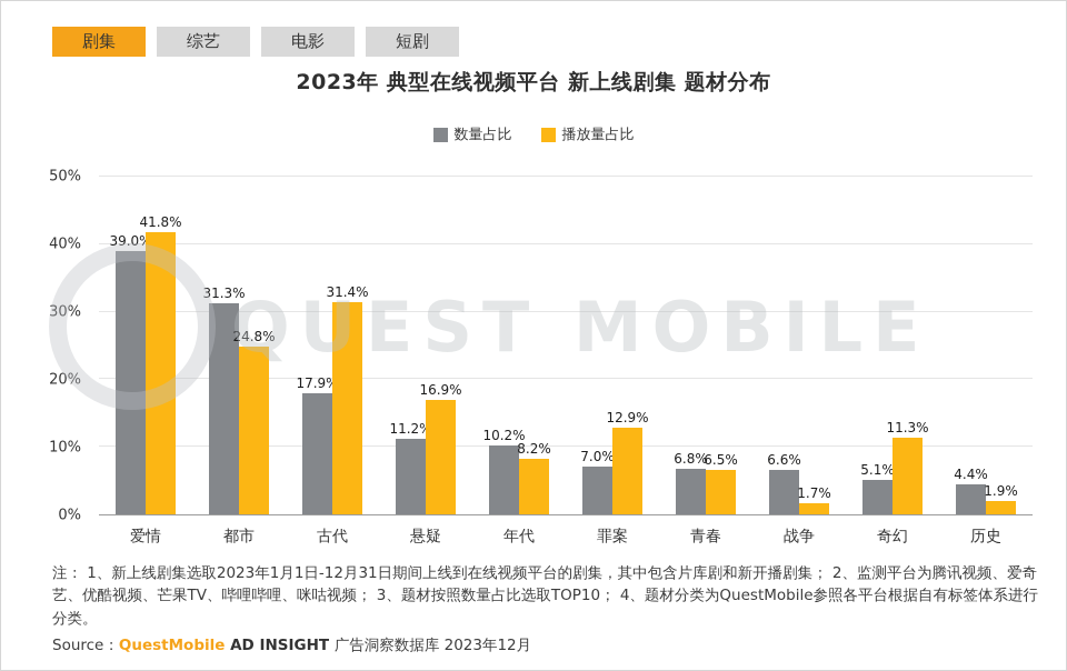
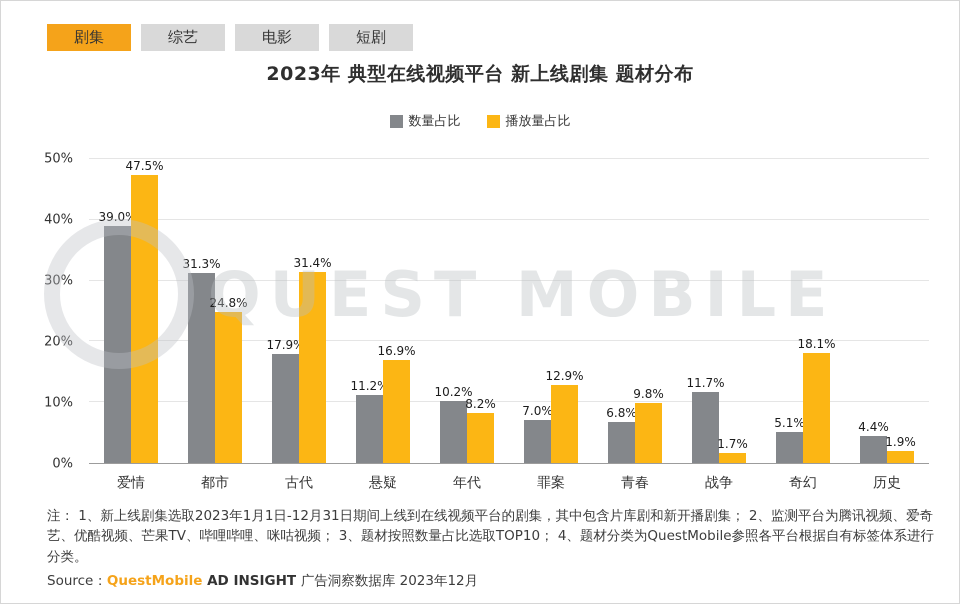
播放量占比/爱情: 41.8% -> 47.5%
播放量占比/青春: 6.5% -> 9.8%
数量占比/战争: 6.6% -> 11.7%
播放量占比/奇幻: 11.3% -> 18.1%
